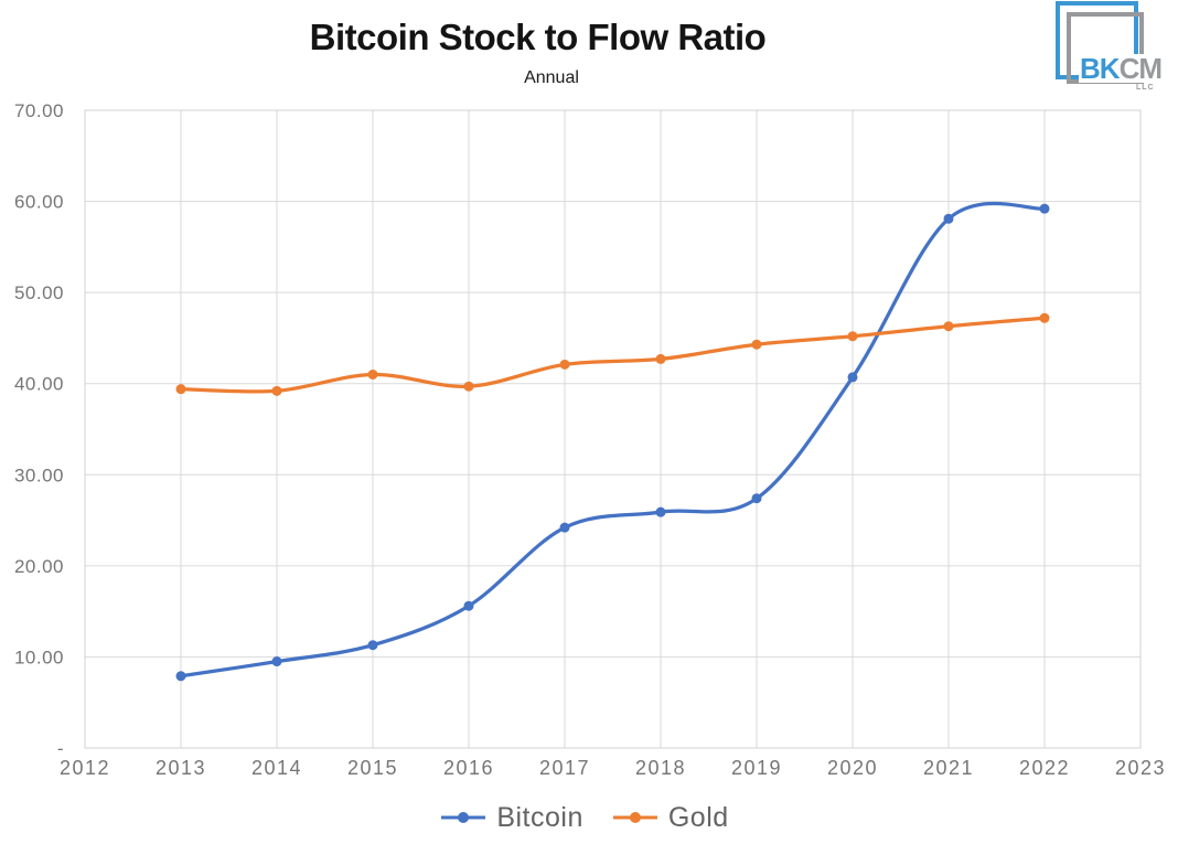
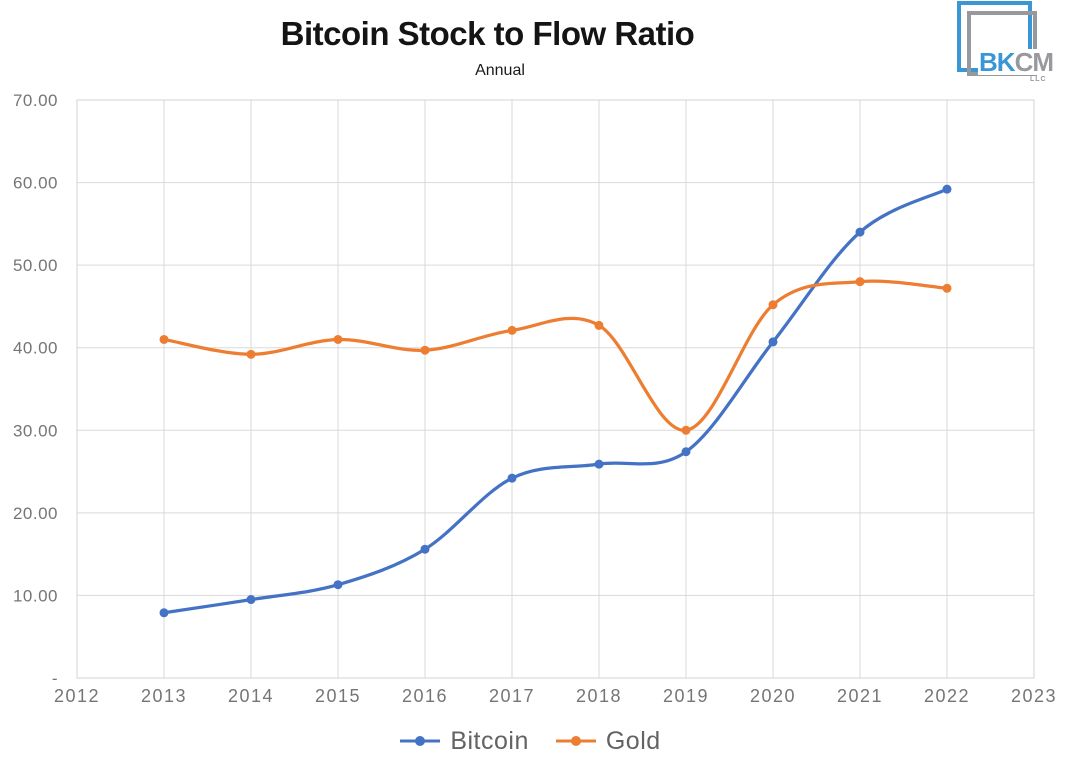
Gold/2013: 39 -> 41
Gold/2019: 44 -> 30
Bitcoin/2021: 58 -> 54
Gold/2021: 46 -> 48
